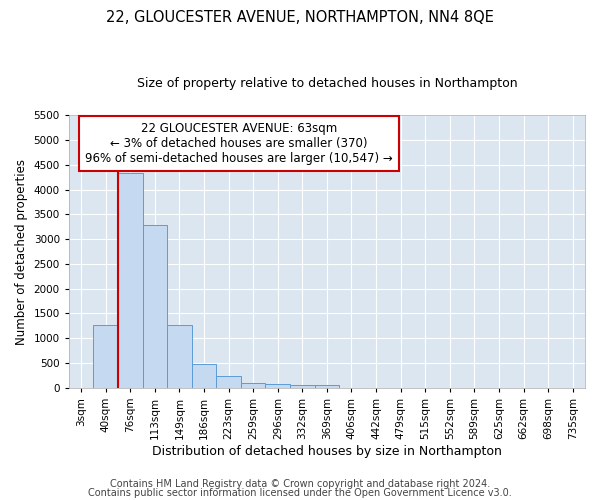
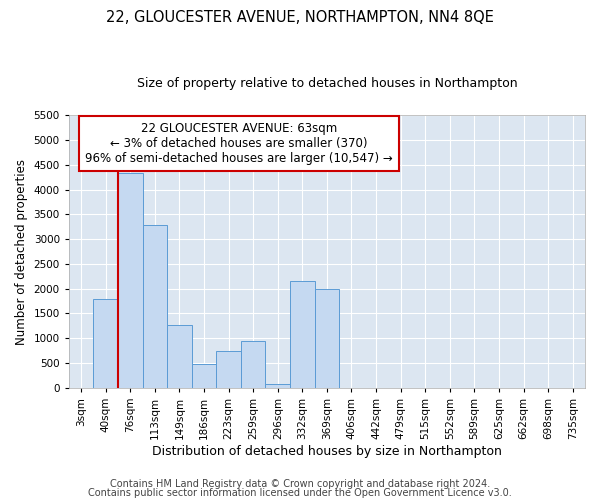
40sqm: 1270 -> 1800
223sqm: 230 -> 750
259sqm: 90 -> 950
332sqm: 60 -> 2150
369sqm: 50 -> 2000
